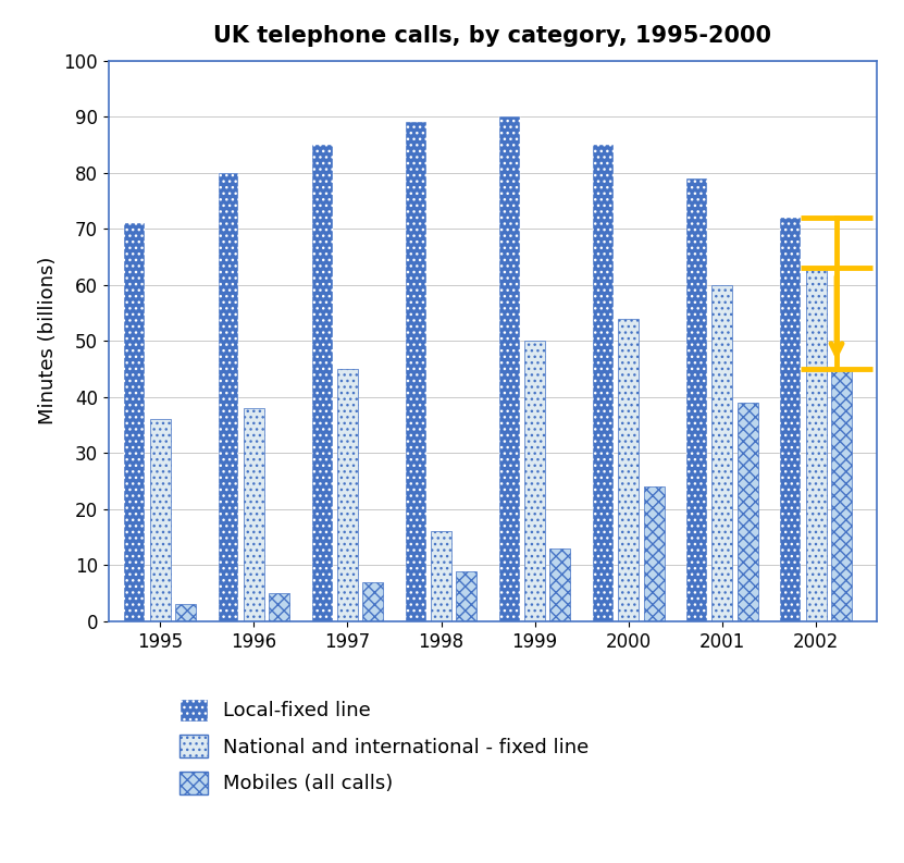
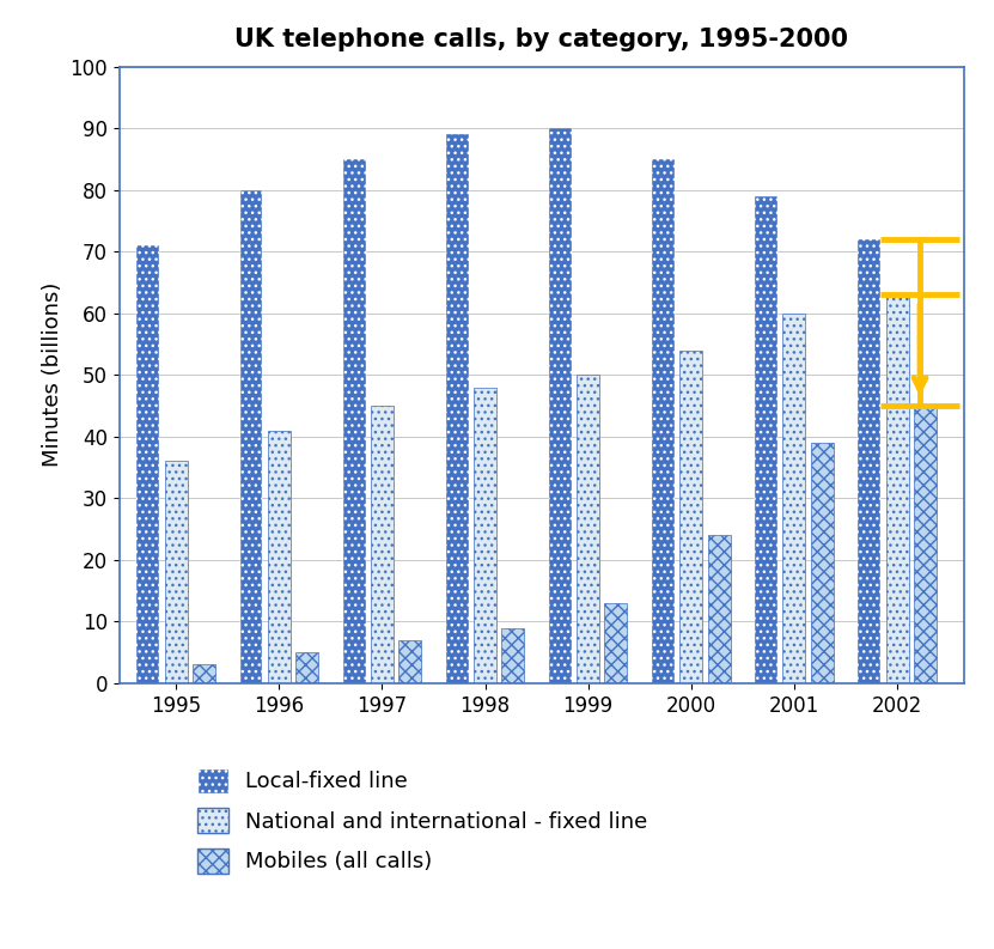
National and international - fixed line/1996: 38 -> 41
National and international - fixed line/1998: 16 -> 48
